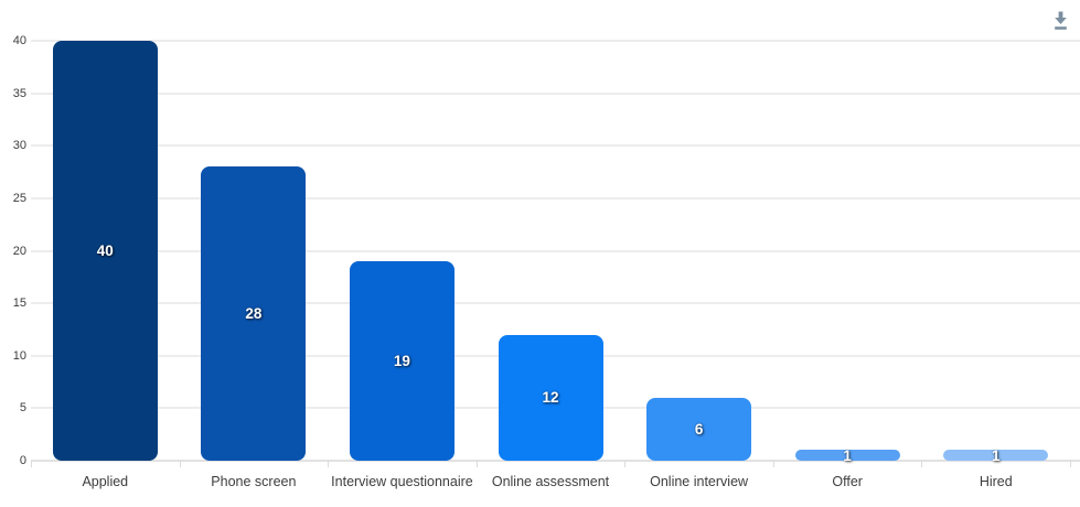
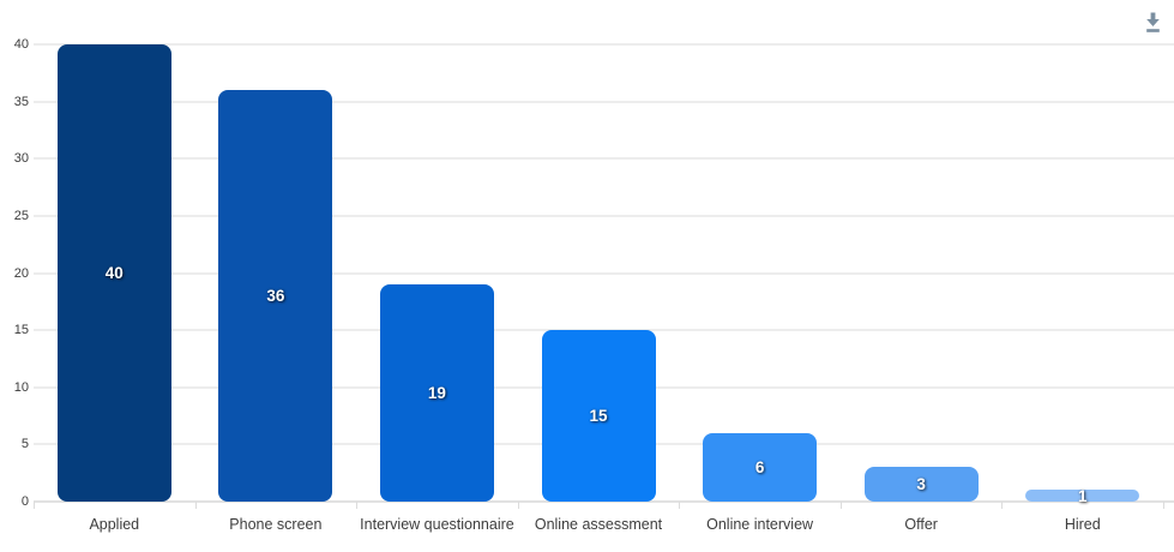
Phone screen: 28 -> 36
Online assessment: 12 -> 15
Offer: 1 -> 3
